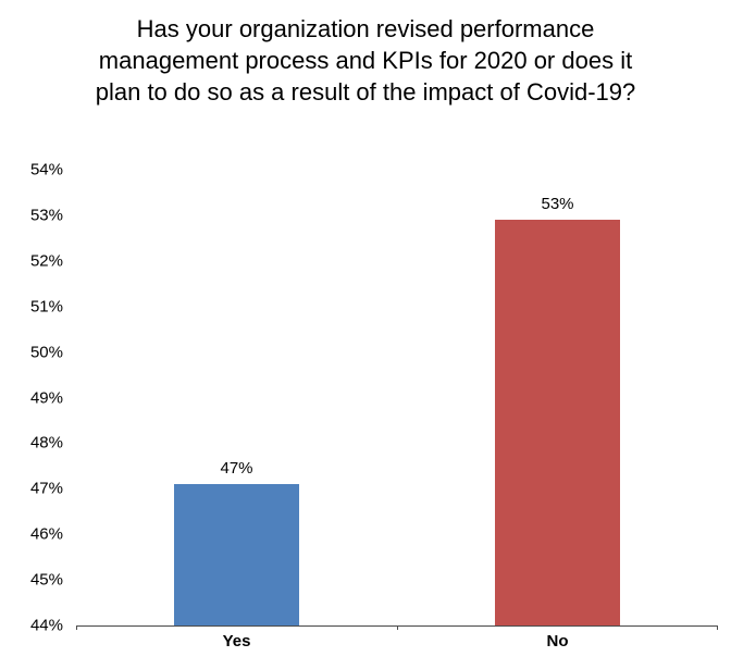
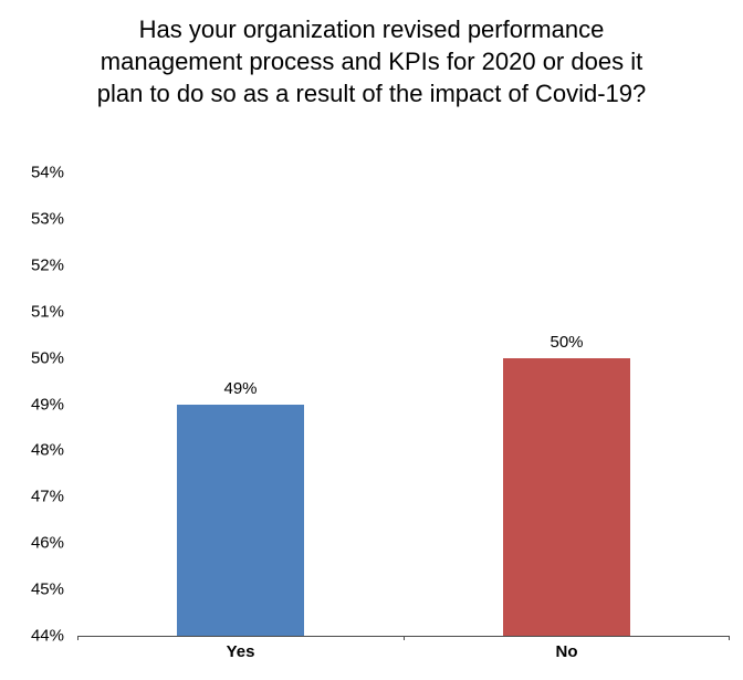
Yes: 47% -> 49%
No: 53% -> 50%
